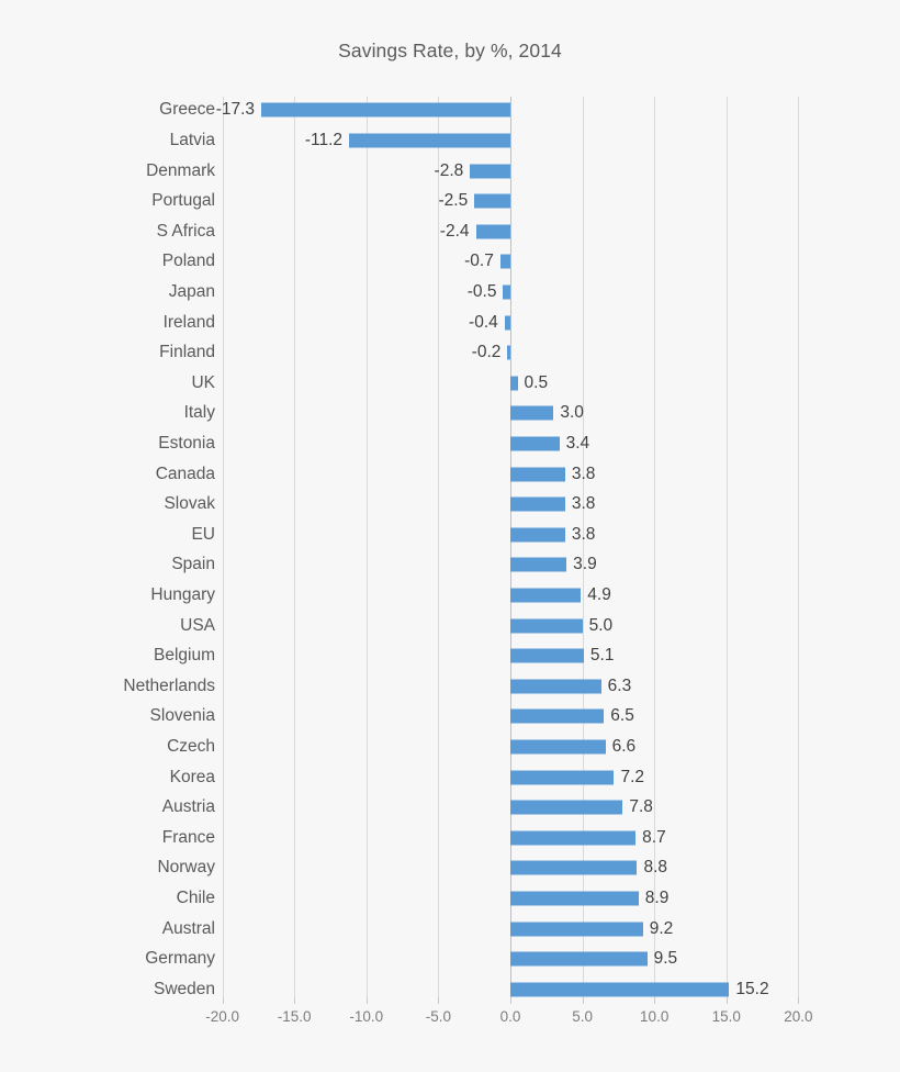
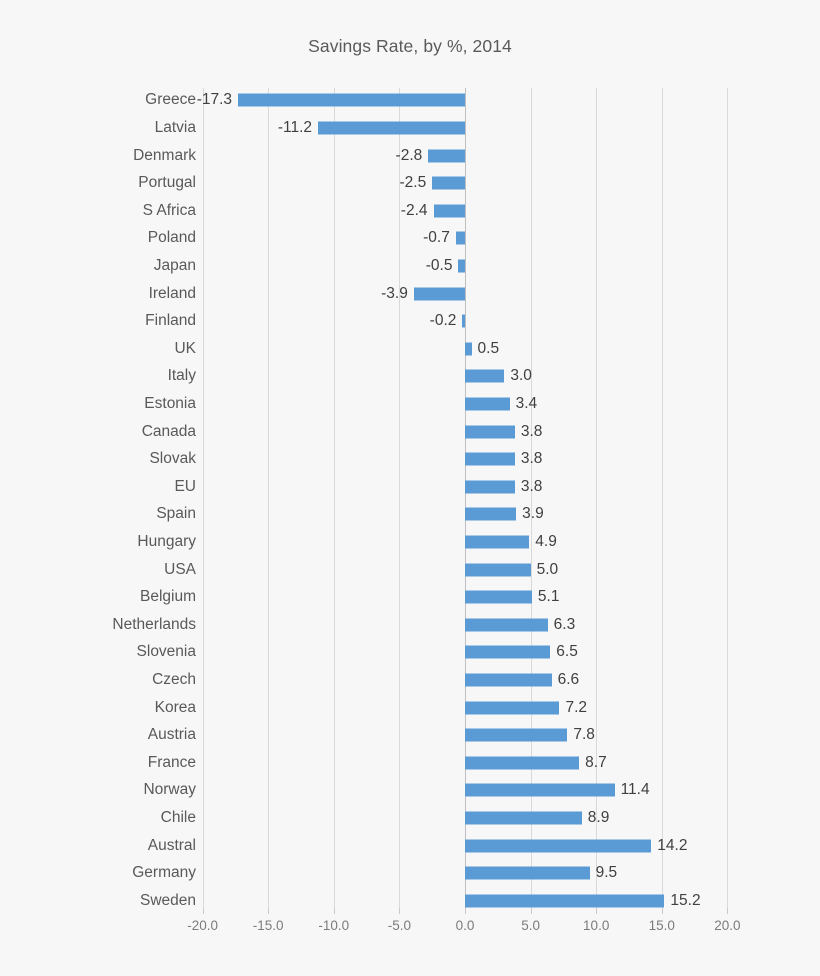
Ireland: -0.4 -> -3.9
Norway: 8.8 -> 11.4
Austral: 9.2 -> 14.2
